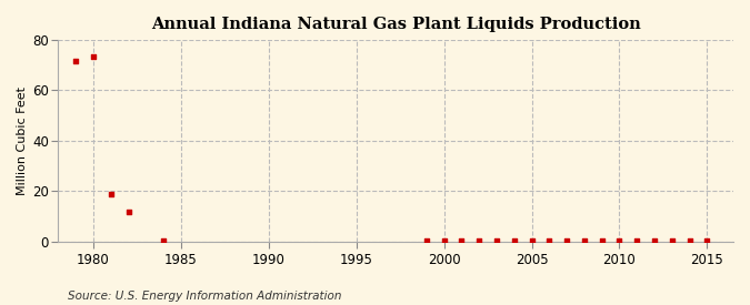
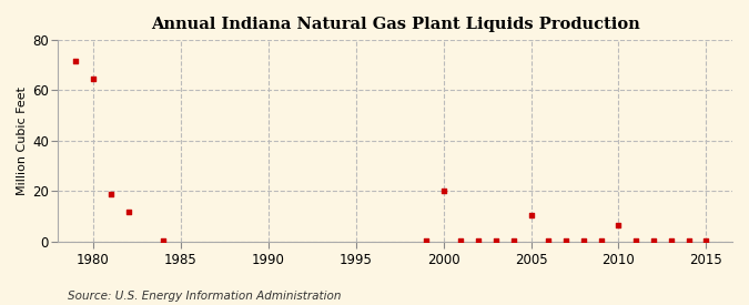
1980: 73.5 -> 64.5
2000: 0.4 -> 20.0
2005: 0.4 -> 10.5
2010: 0.4 -> 6.5
